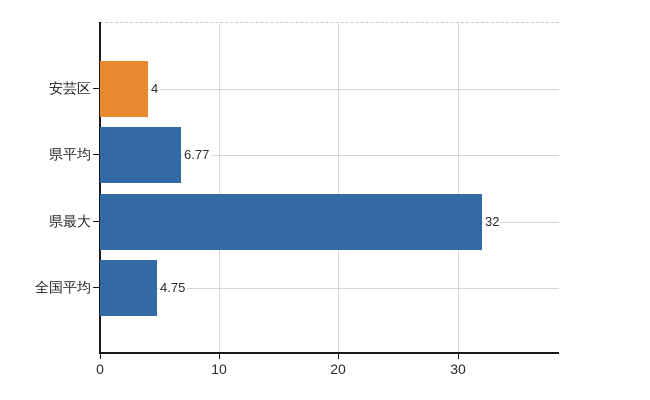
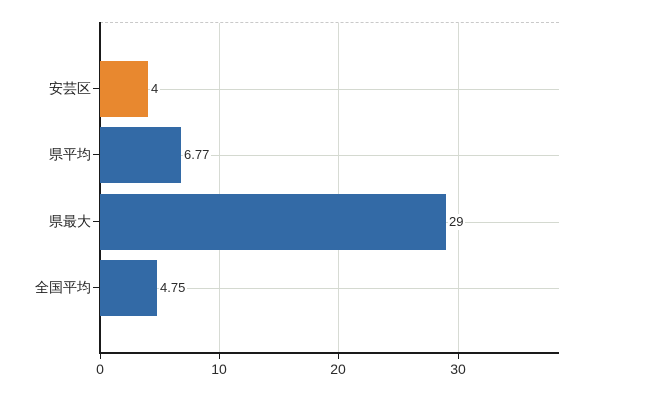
県最大: 32 -> 29
